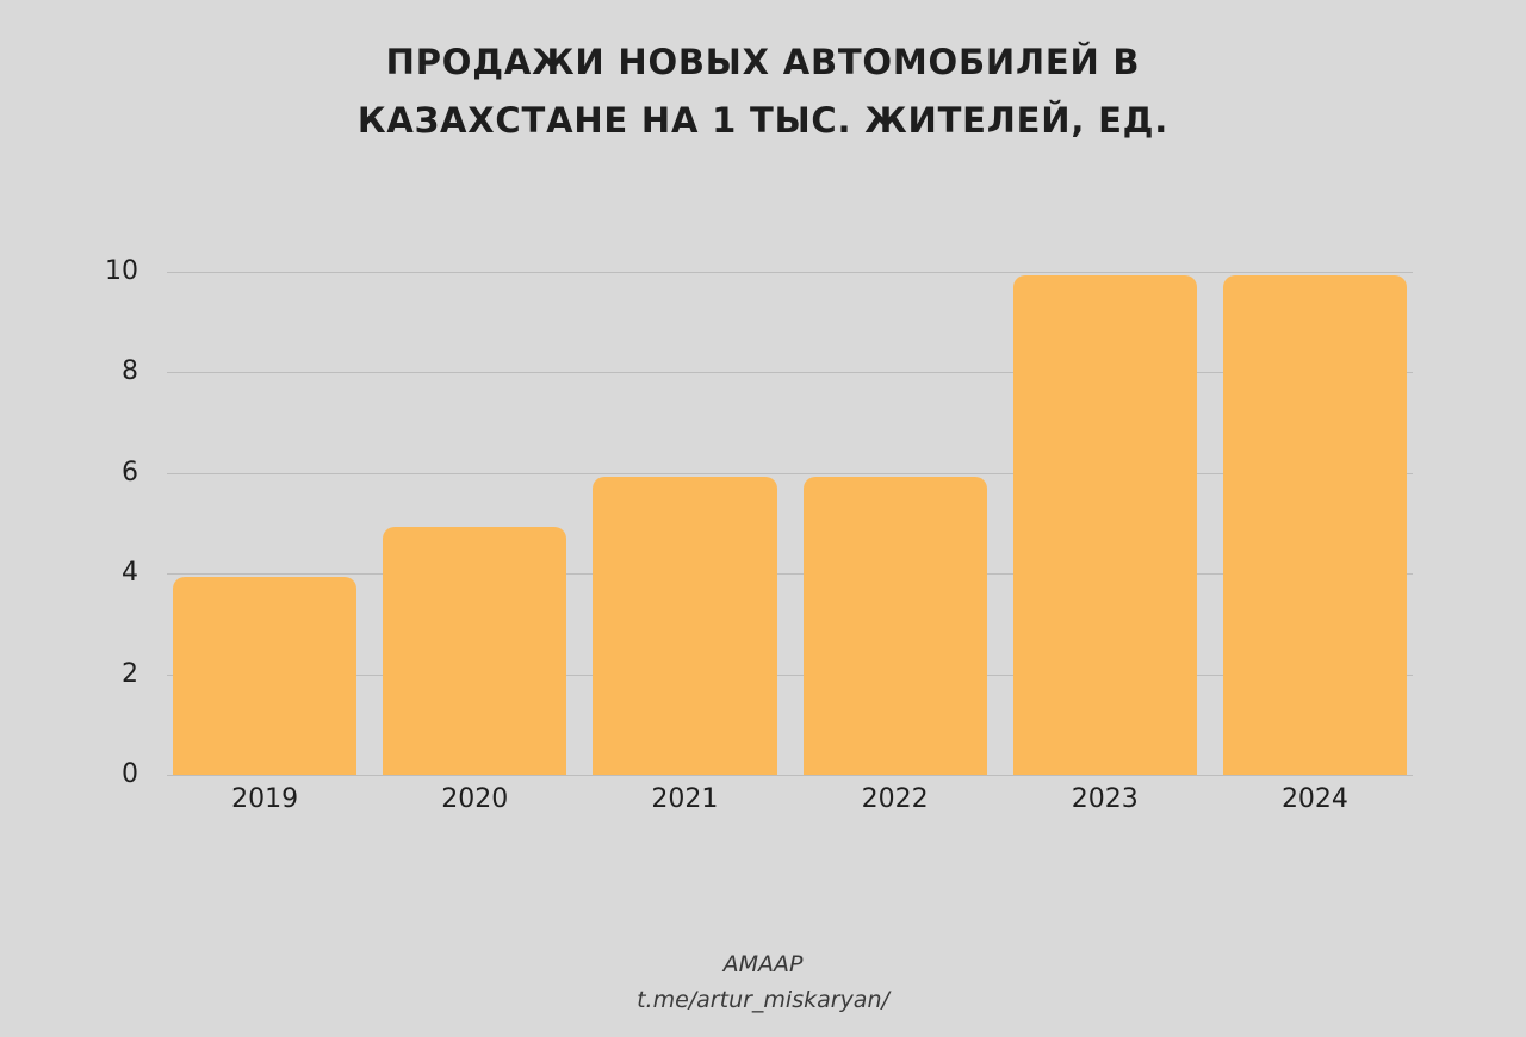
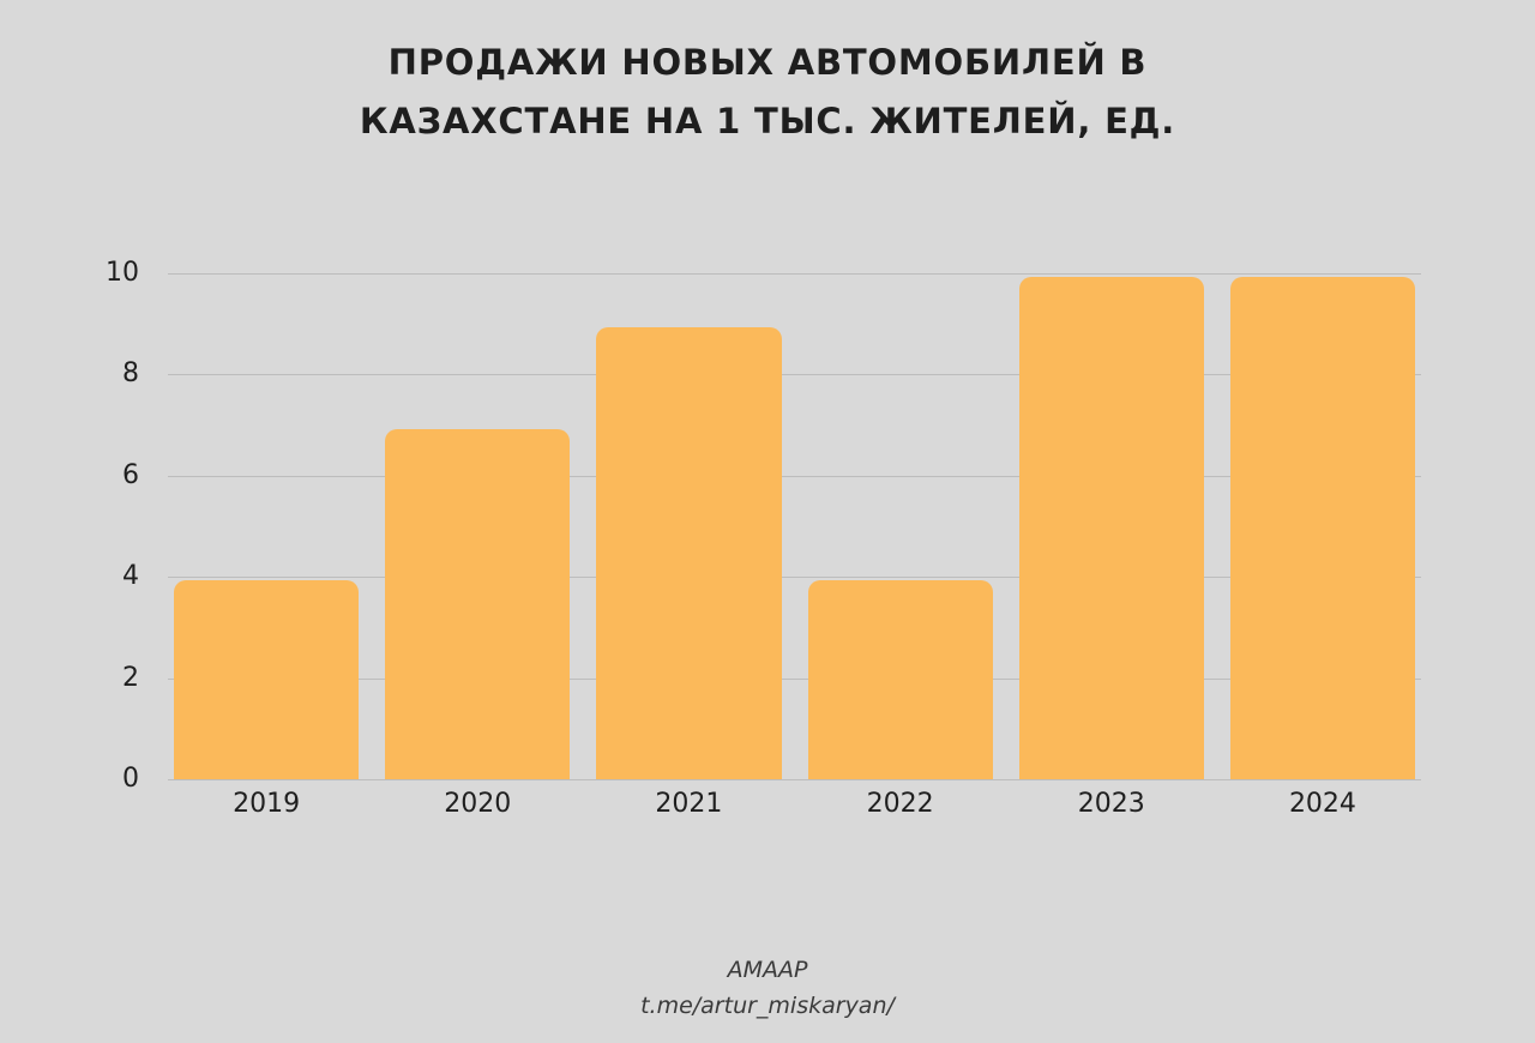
2020: 5 -> 7
2021: 6 -> 9
2022: 6 -> 4
